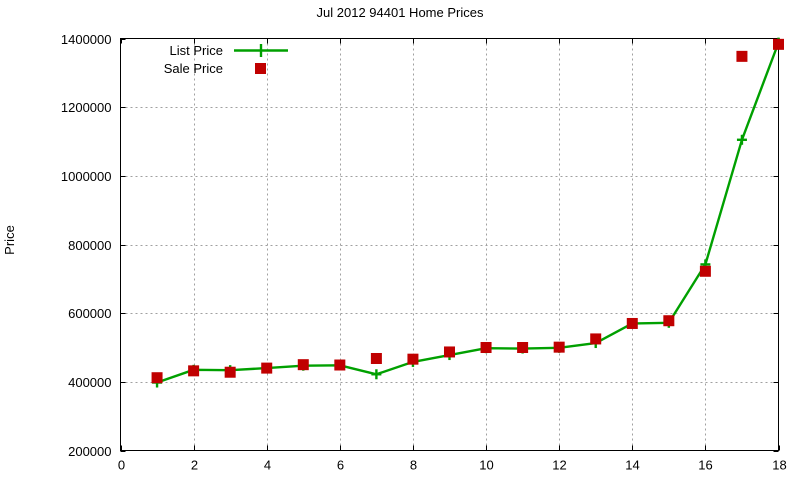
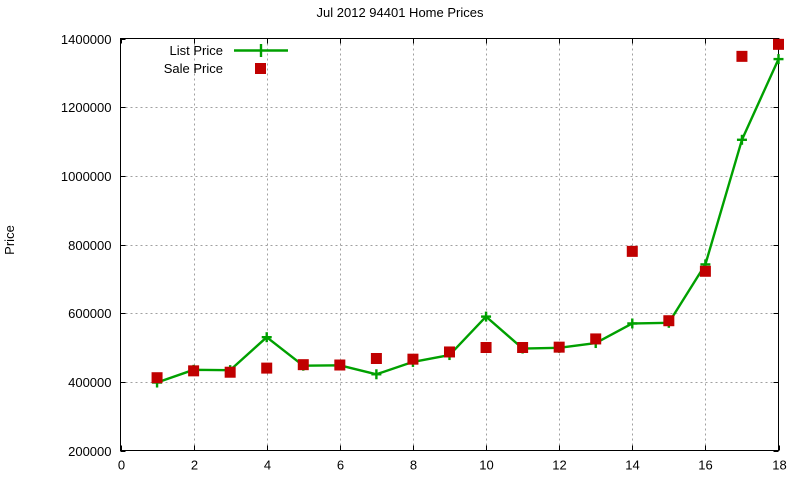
List Price/4: 440000 -> 530000
List Price/10: 500000 -> 590000
Sale Price/14: 570000 -> 780000
List Price/18: 1390000 -> 1340000
